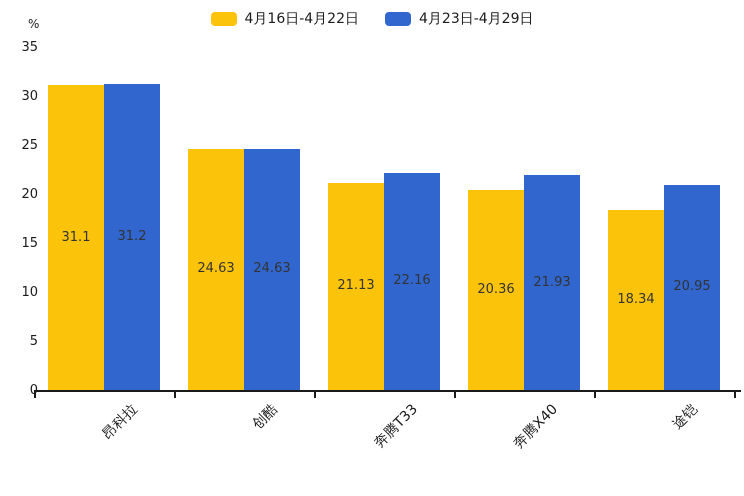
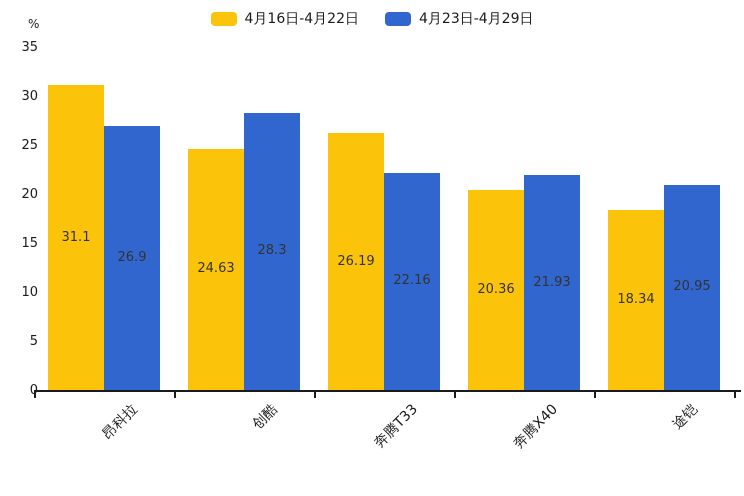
4月23日-4月29日/昂科拉: 31.2 -> 26.9
4月23日-4月29日/创酷: 24.63 -> 28.3
4月16日-4月22日/奔腾T33: 21.13 -> 26.19
